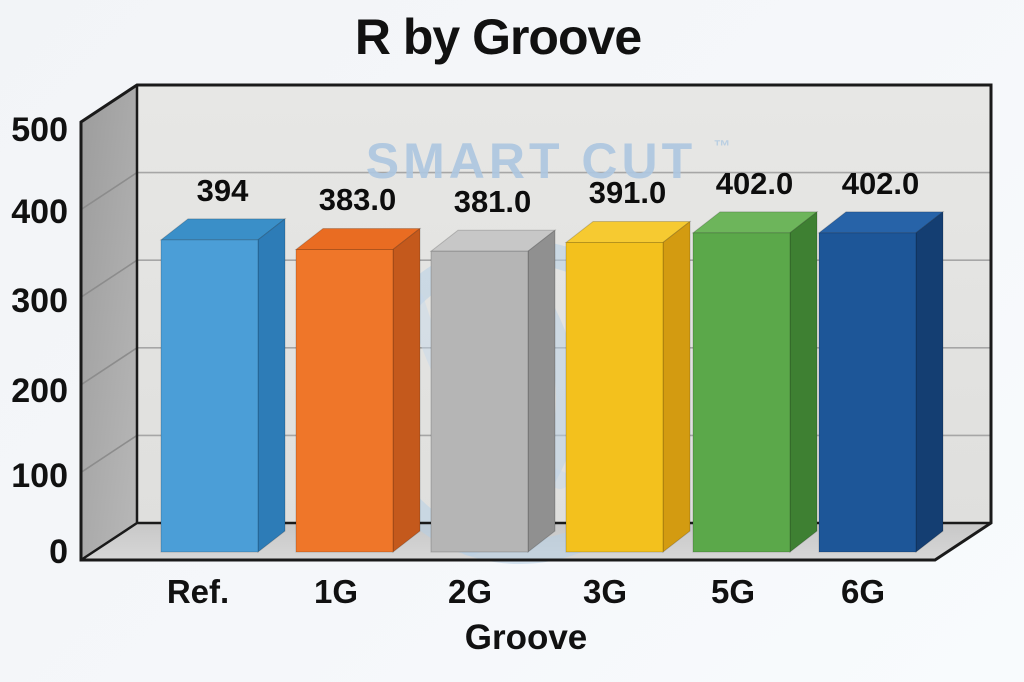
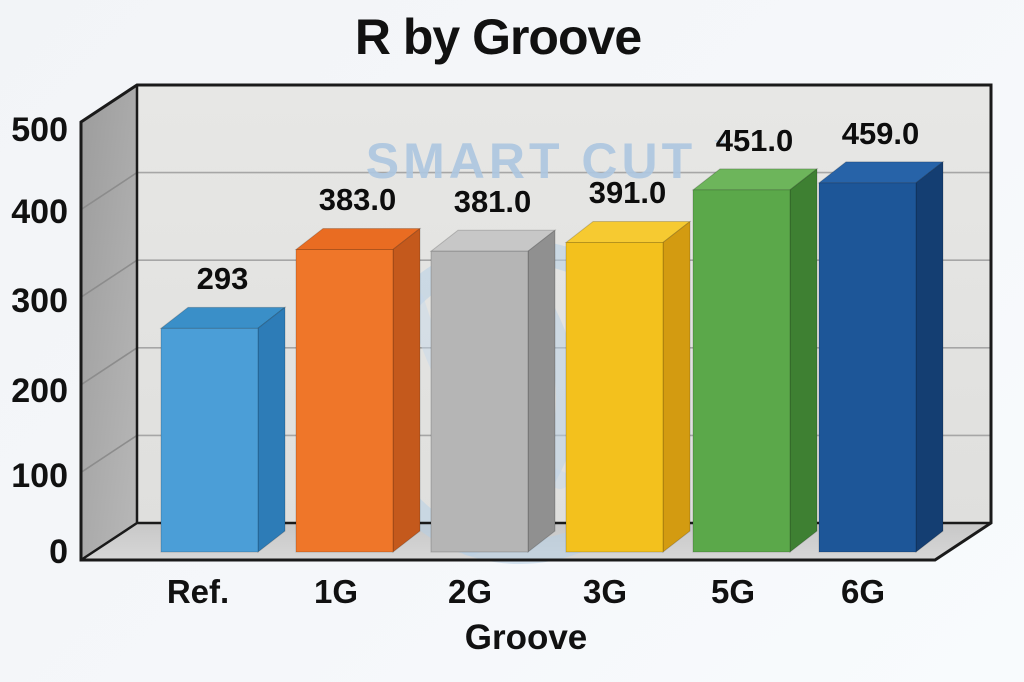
Ref.: 394 -> 293
5G: 402.0 -> 451.0
6G: 402.0 -> 459.0
